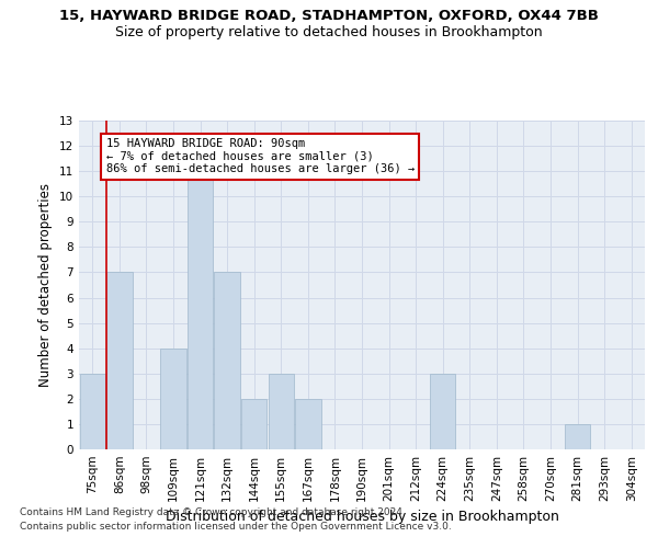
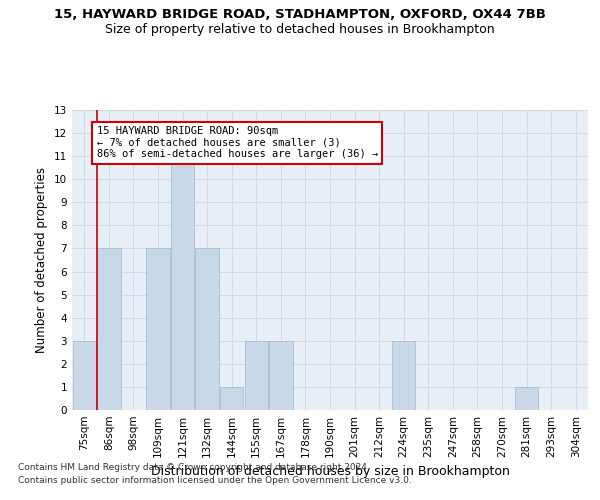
109sqm: 4 -> 7
144sqm: 2 -> 1
167sqm: 2 -> 3
